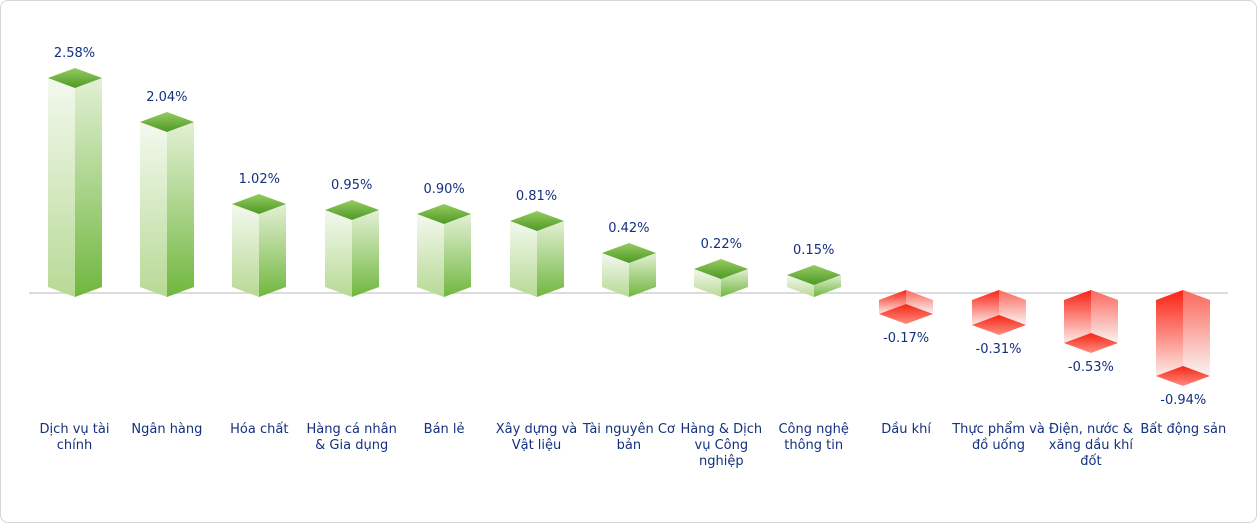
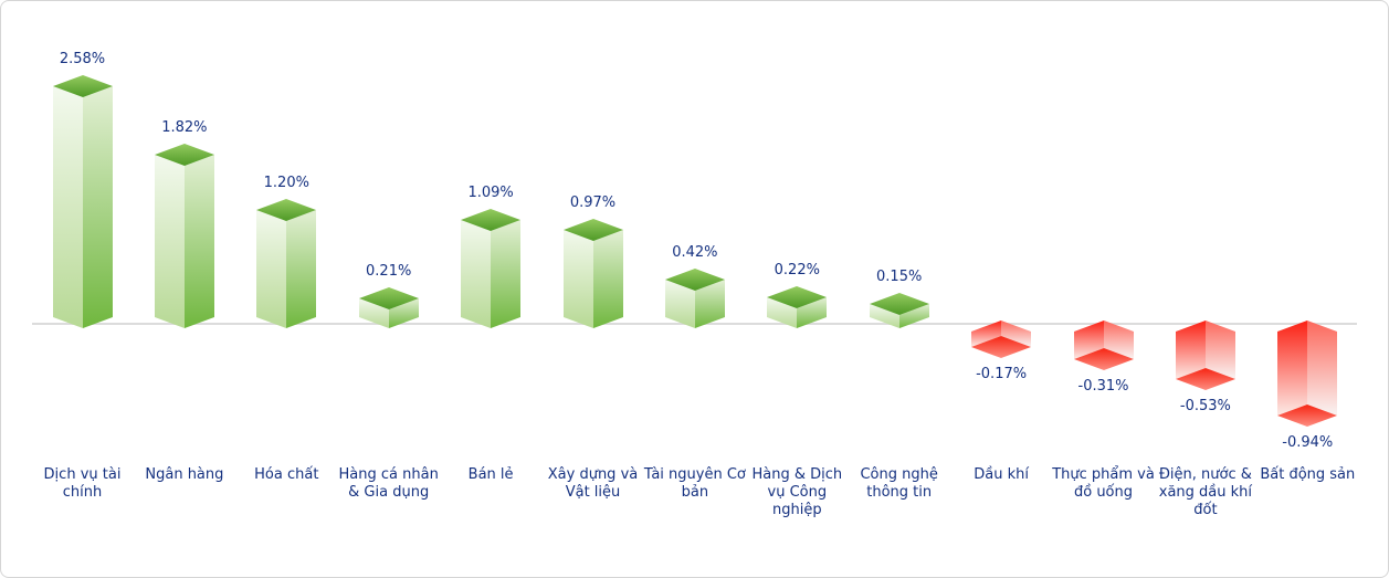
Ngân hàng: 2.04% -> 1.82%
Hóa chất: 1.02% -> 1.20%
Hàng cá nhân & Gia dụng: 0.95% -> 0.21%
Bán lẻ: 0.90% -> 1.09%
Xây dựng và Vật liệu: 0.81% -> 0.97%
